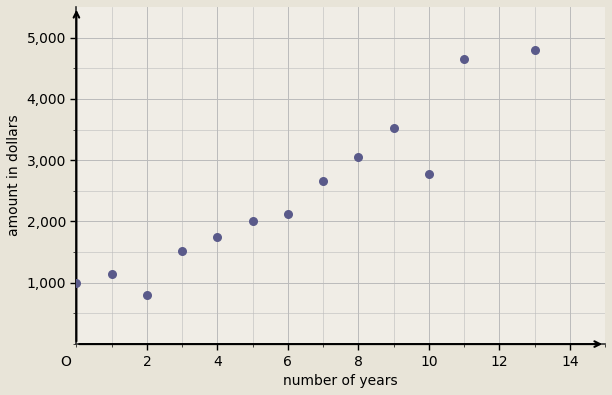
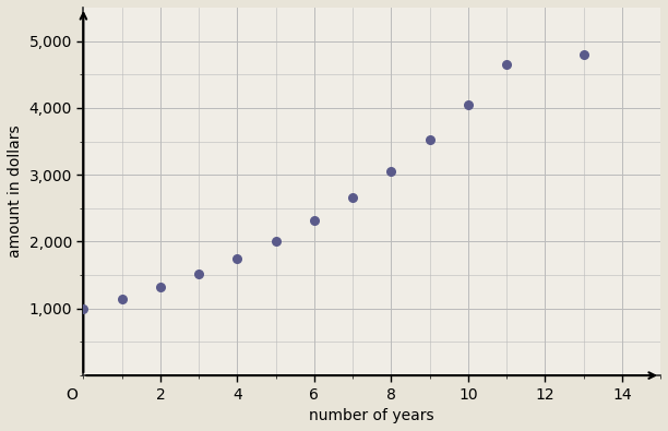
2: 800 -> 1,320
6: 2,120 -> 2,310
10: 2,780 -> 4,050
